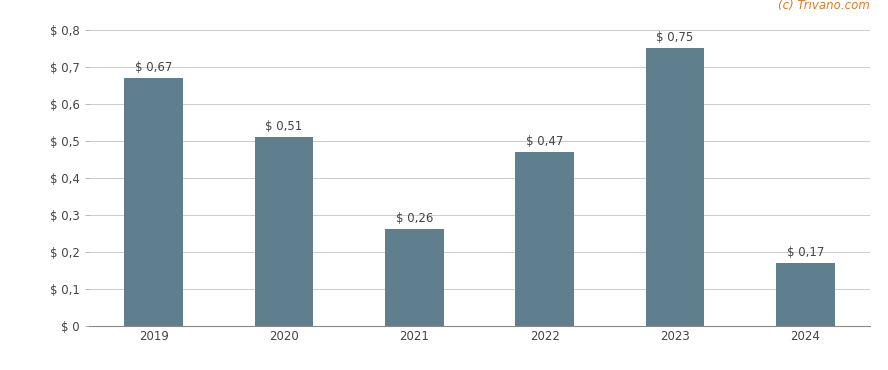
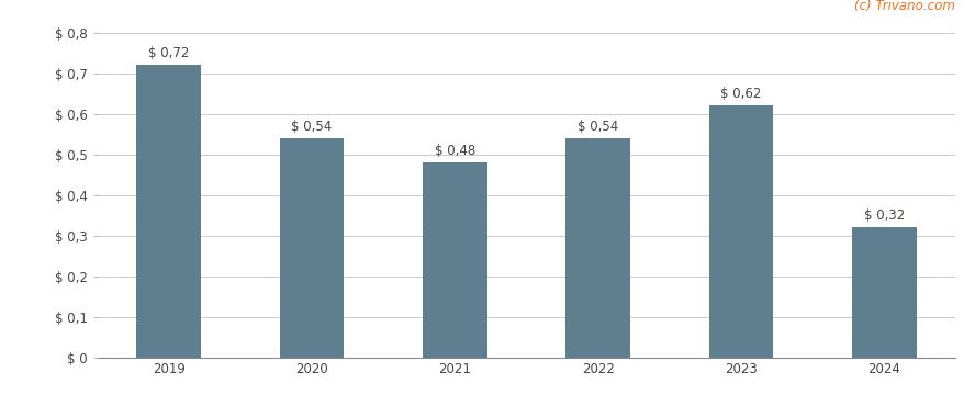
2019: 0,67 -> 0,72
2020: 0,51 -> 0,54
2021: 0,26 -> 0,48
2022: 0,47 -> 0,54
2023: 0,75 -> 0,62
2024: 0,17 -> 0,32
